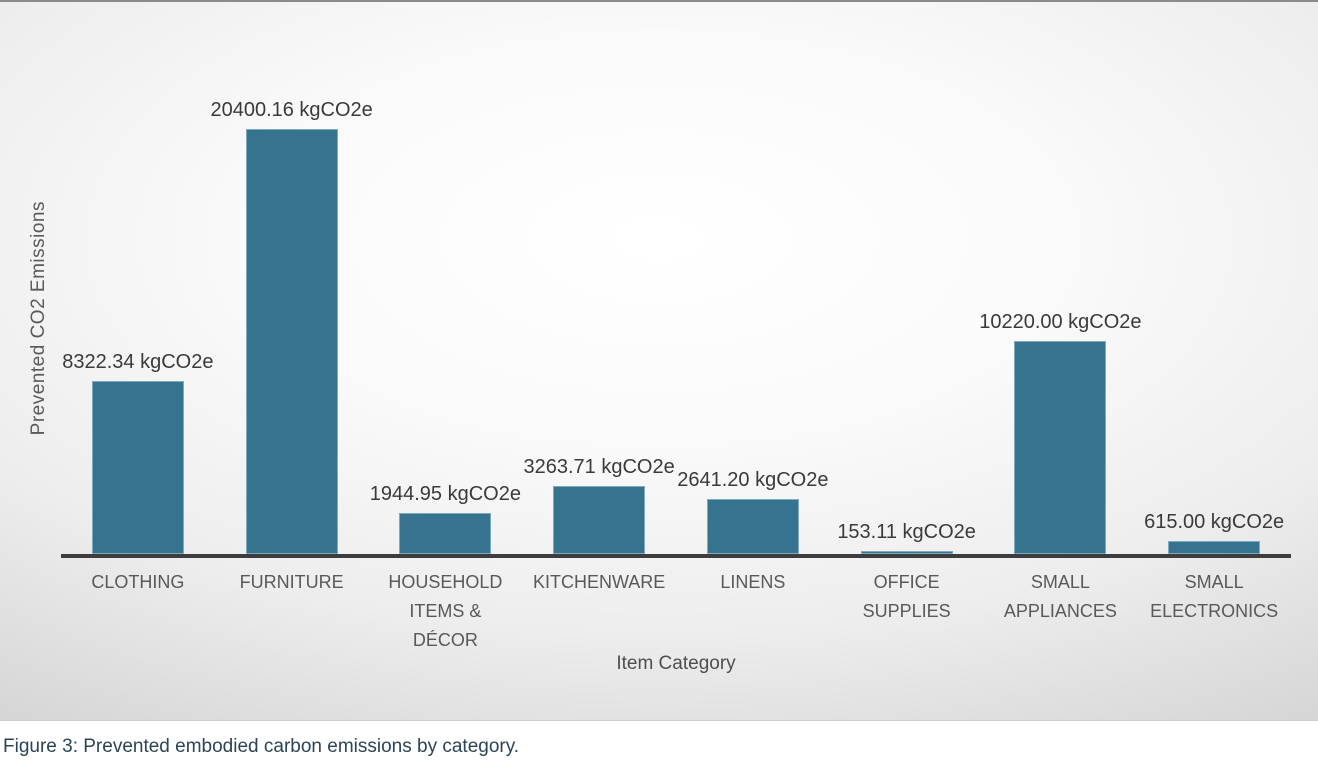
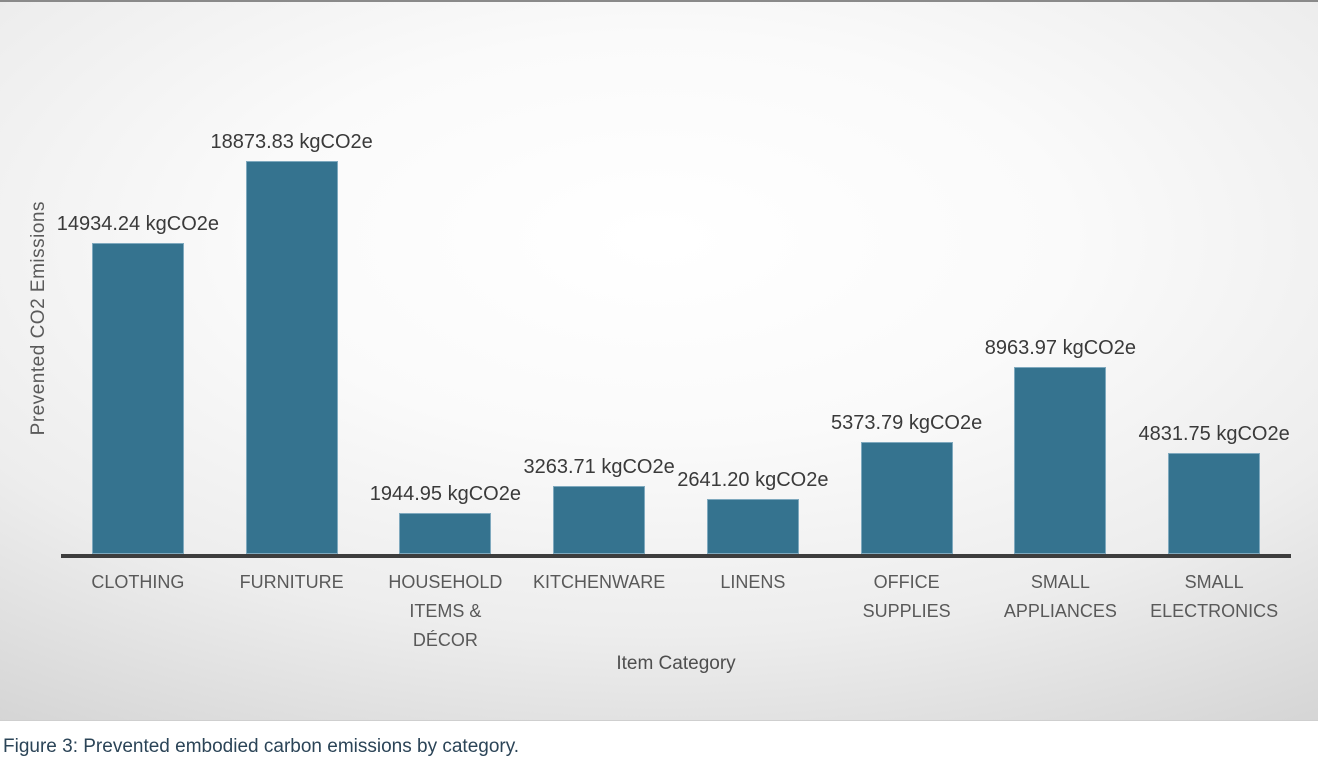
CLOTHING: 8322.34 -> 14934.24
FURNITURE: 20400.16 -> 18873.83
OFFICE SUPPLIES: 153.11 -> 5373.79
SMALL APPLIANCES: 10220.00 -> 8963.97
SMALL ELECTRONICS: 615.00 -> 4831.75
